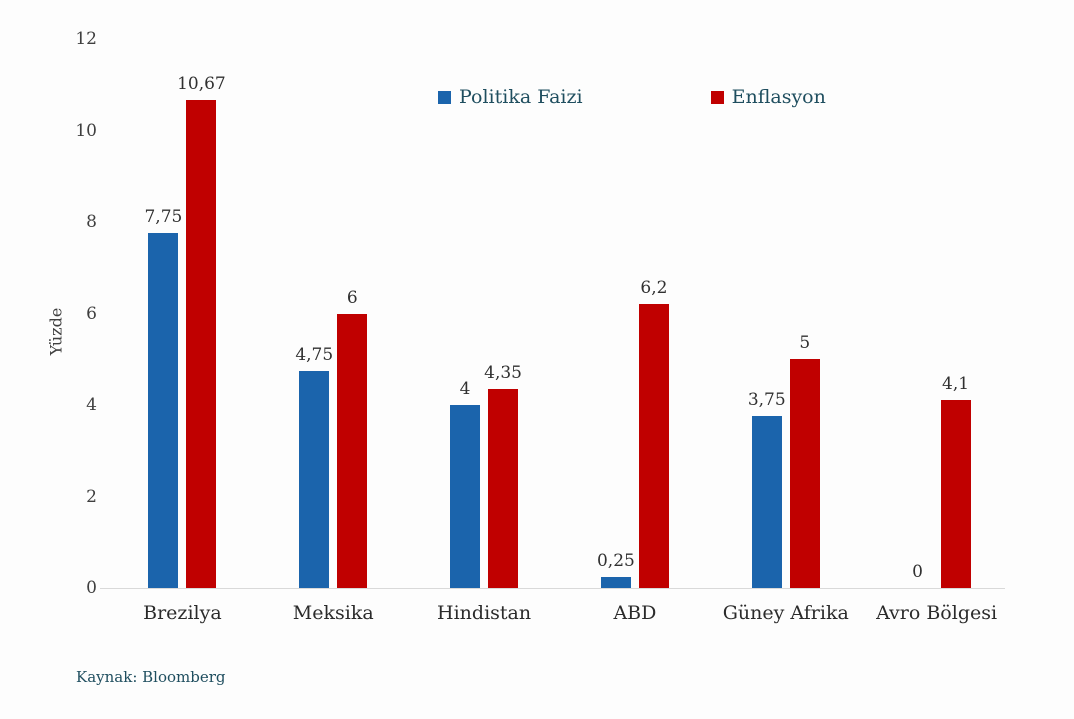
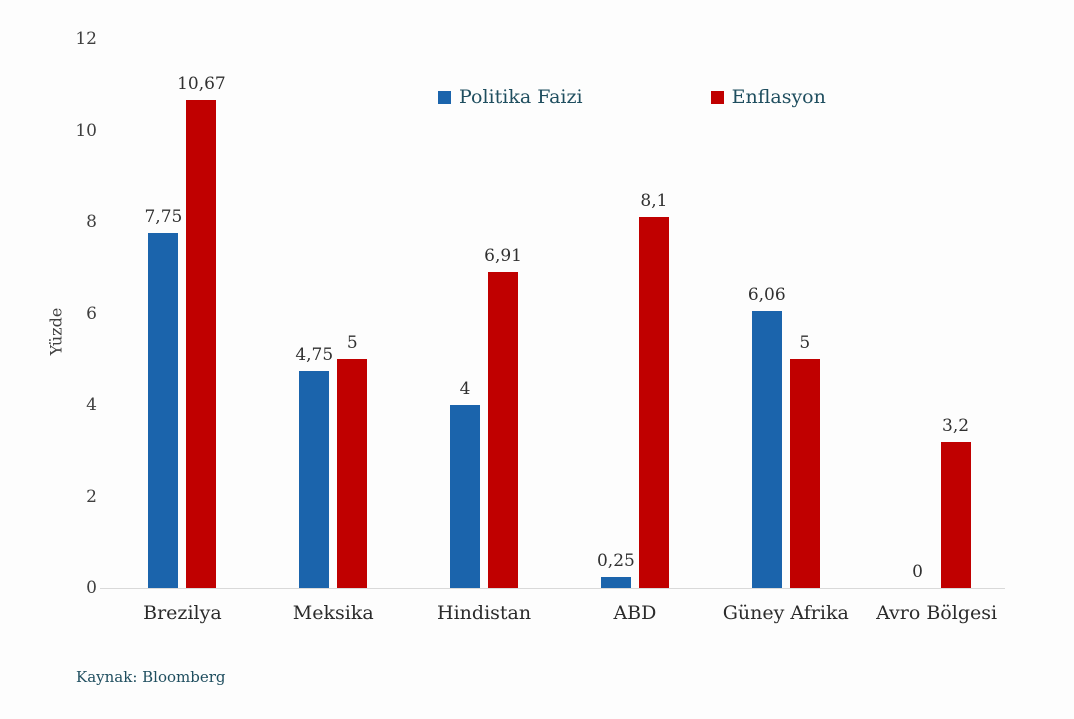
Enflasyon/Meksika: 6 -> 5
Enflasyon/Hindistan: 4,35 -> 6,91
Enflasyon/ABD: 6,2 -> 8,1
Politika Faizi/Güney Afrika: 3,75 -> 6,06
Enflasyon/Avro Bölgesi: 4,1 -> 3,2
